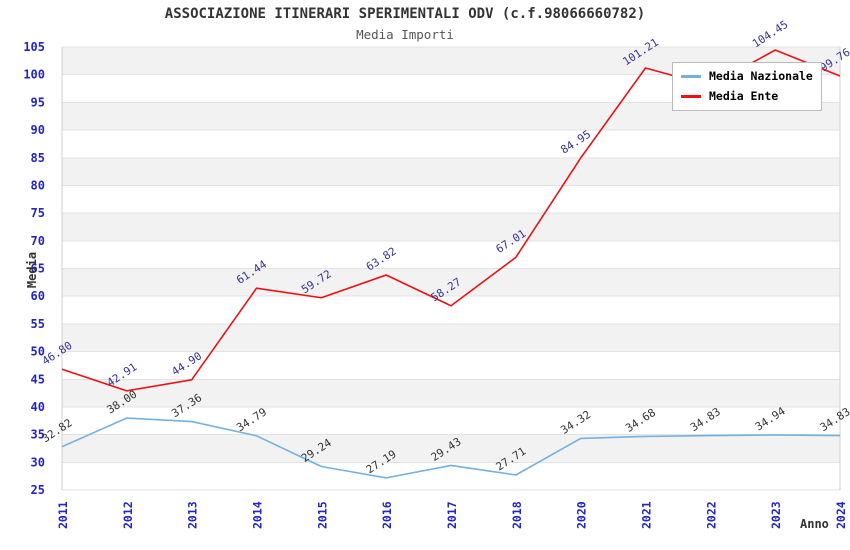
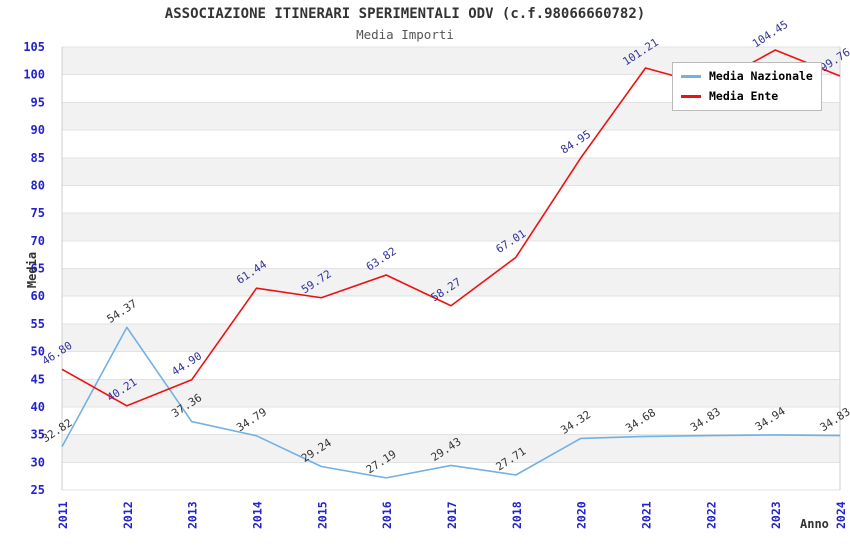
Media Nazionale/2012: 38.00 -> 54.37
Media Ente/2012: 42.91 -> 40.21
